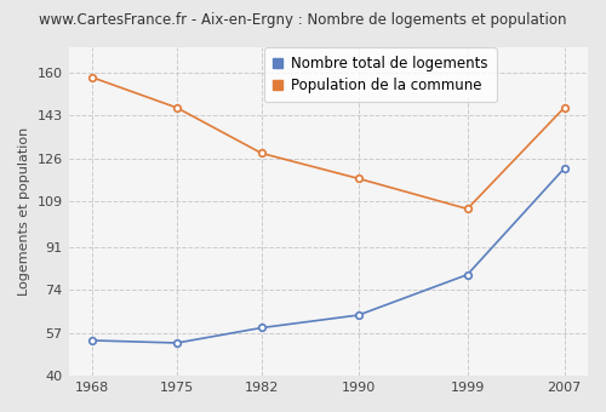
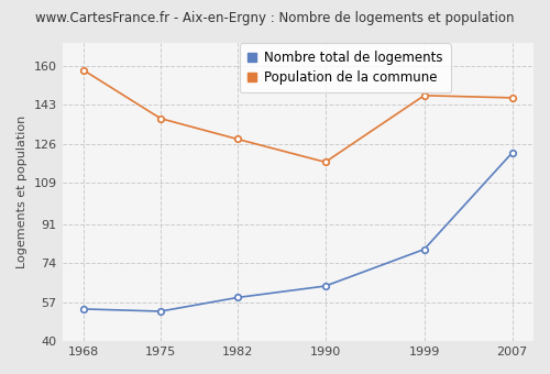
Population de la commune/1975: 146 -> 137
Population de la commune/1999: 106 -> 147
